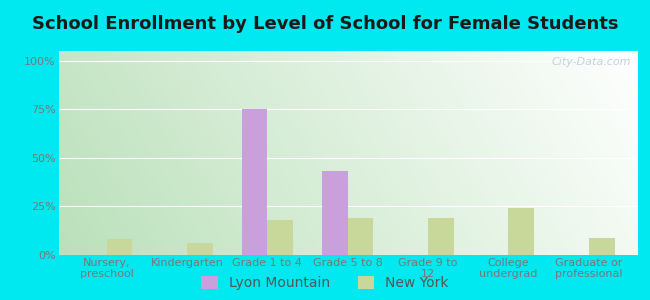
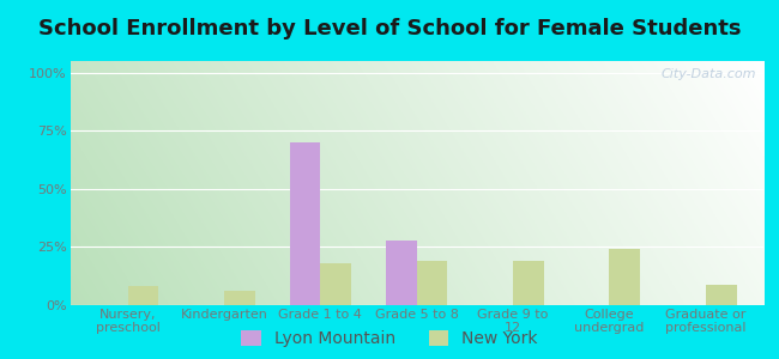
Lyon Mountain/Grade 1 to 4: 75% -> 70%
Lyon Mountain/Grade 5 to 8: 43% -> 28%
